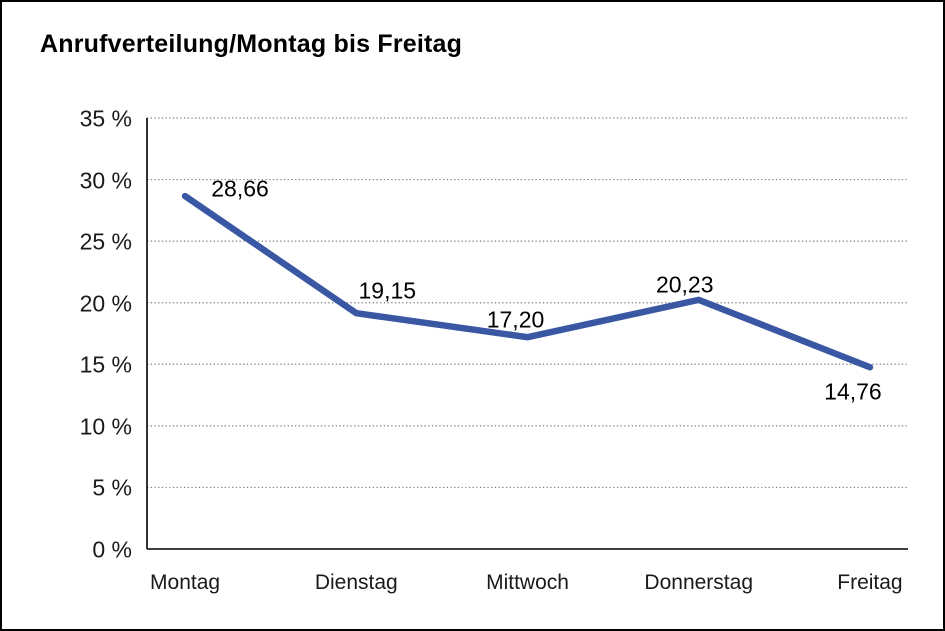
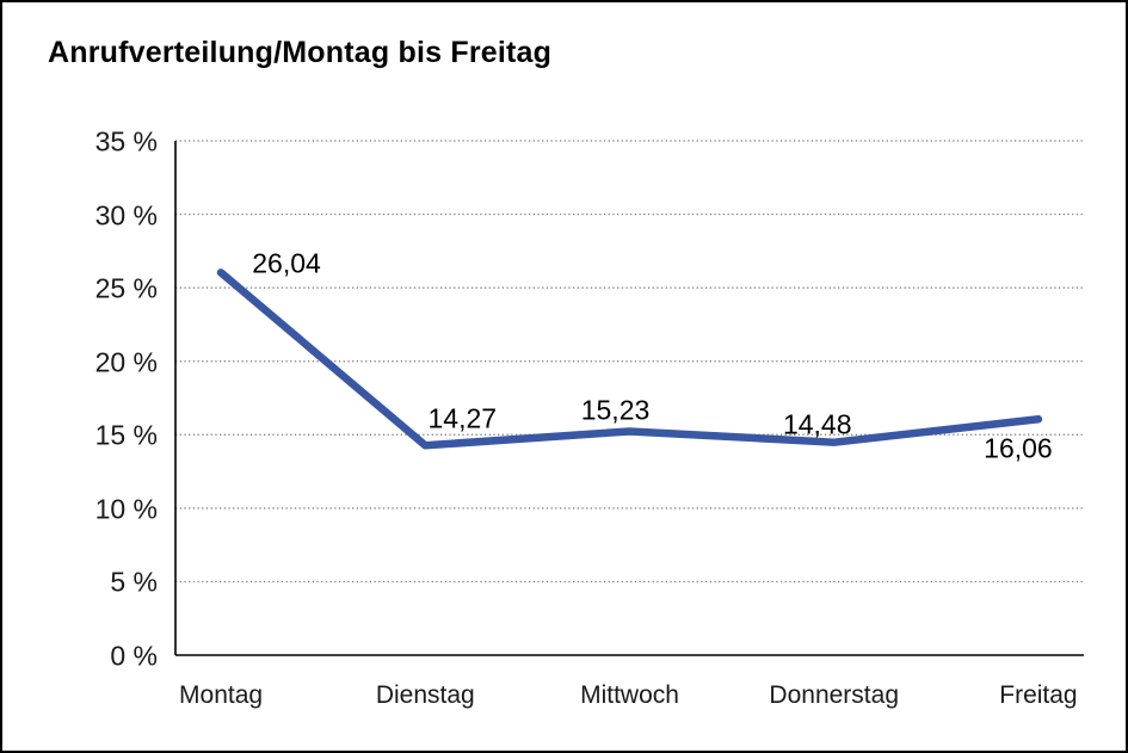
Montag: 28,66 -> 26,04
Dienstag: 19,15 -> 14,27
Mittwoch: 17,20 -> 15,23
Donnerstag: 20,23 -> 14,48
Freitag: 14,76 -> 16,06
